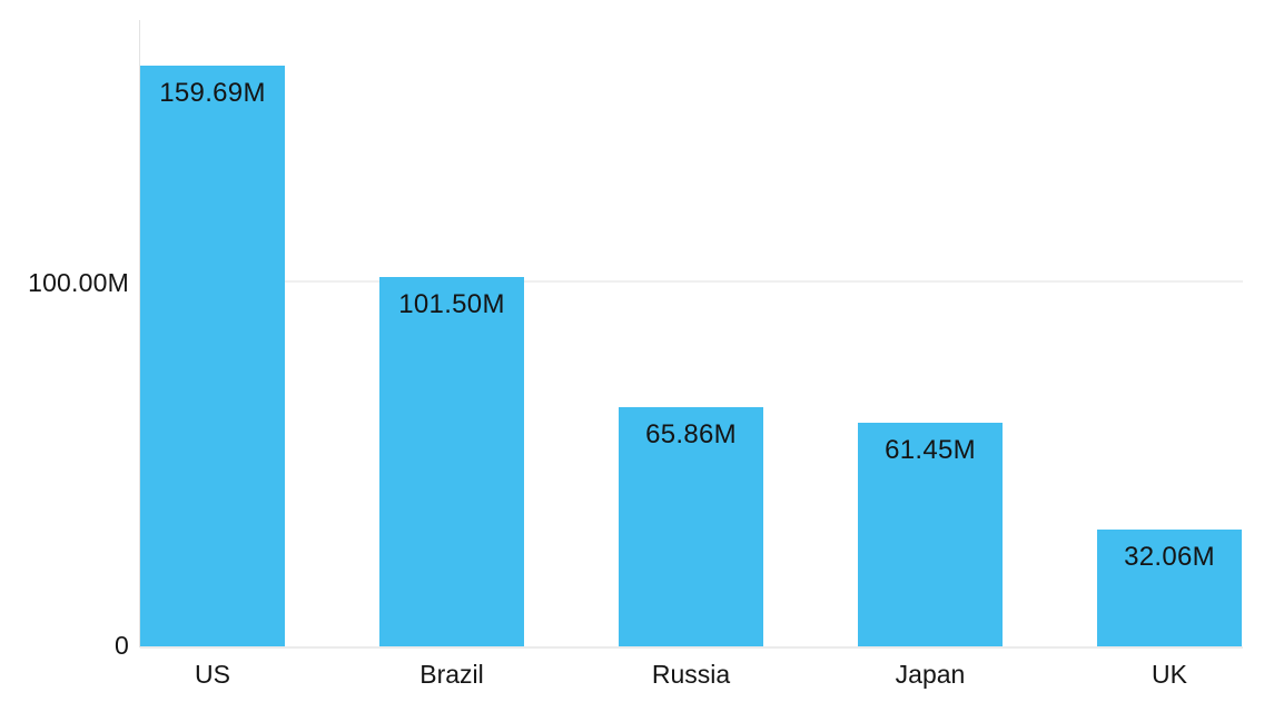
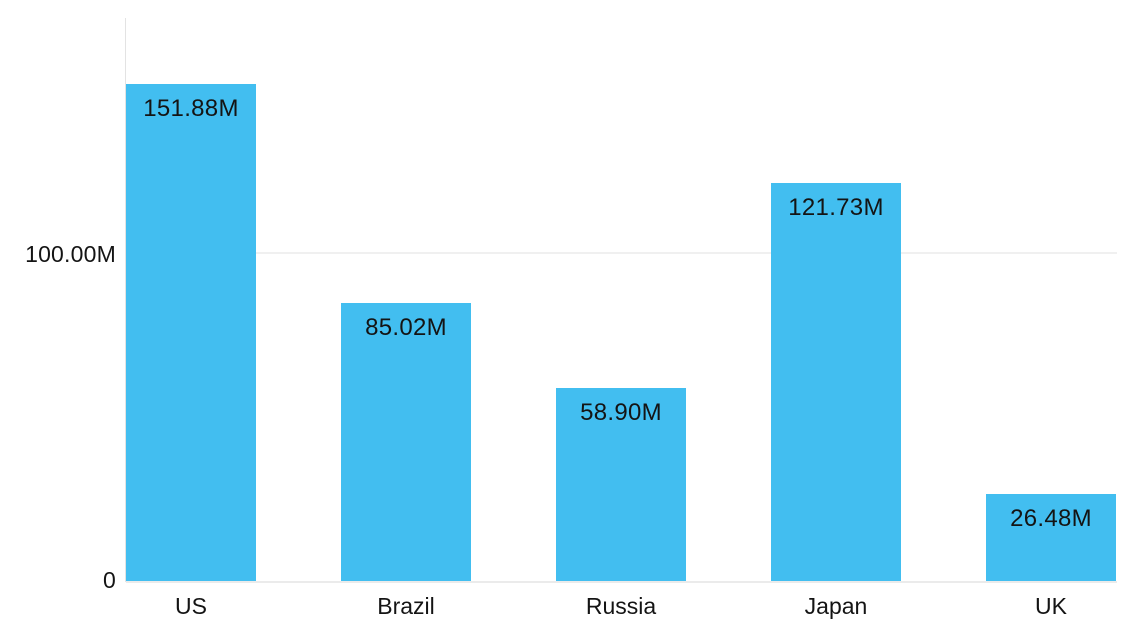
US: 159.69M -> 151.88M
Brazil: 101.50M -> 85.02M
Russia: 65.86M -> 58.90M
Japan: 61.45M -> 121.73M
UK: 32.06M -> 26.48M
